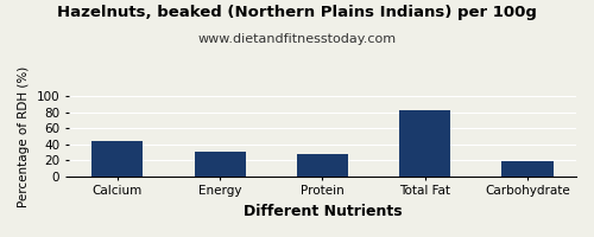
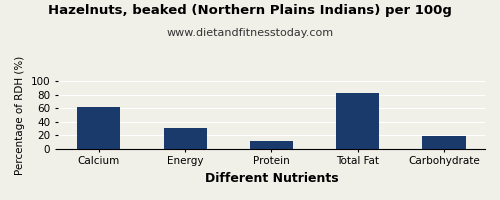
Calcium: 44 -> 62
Protein: 28 -> 12
